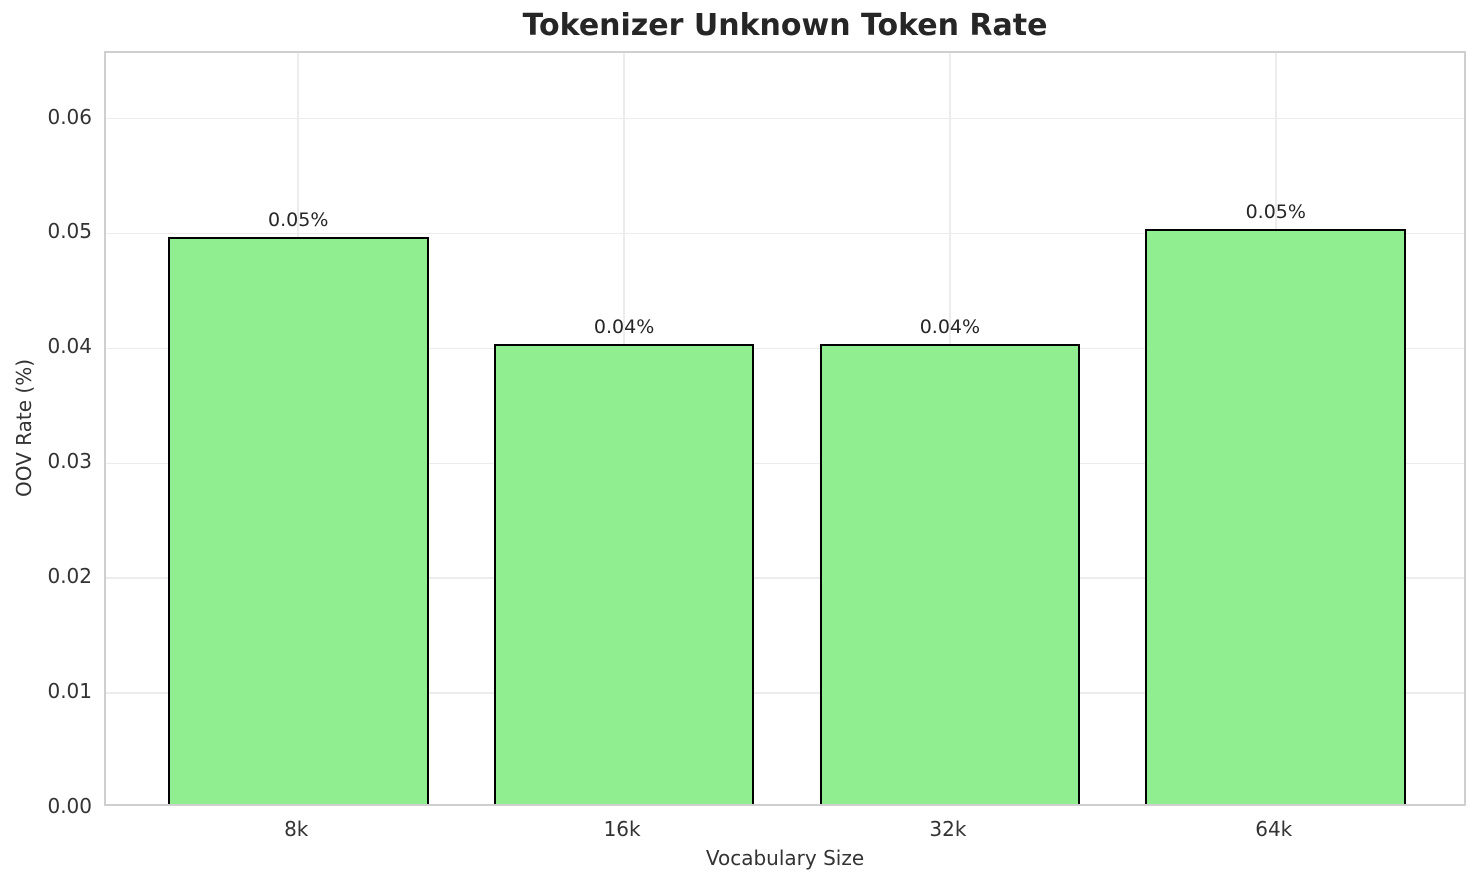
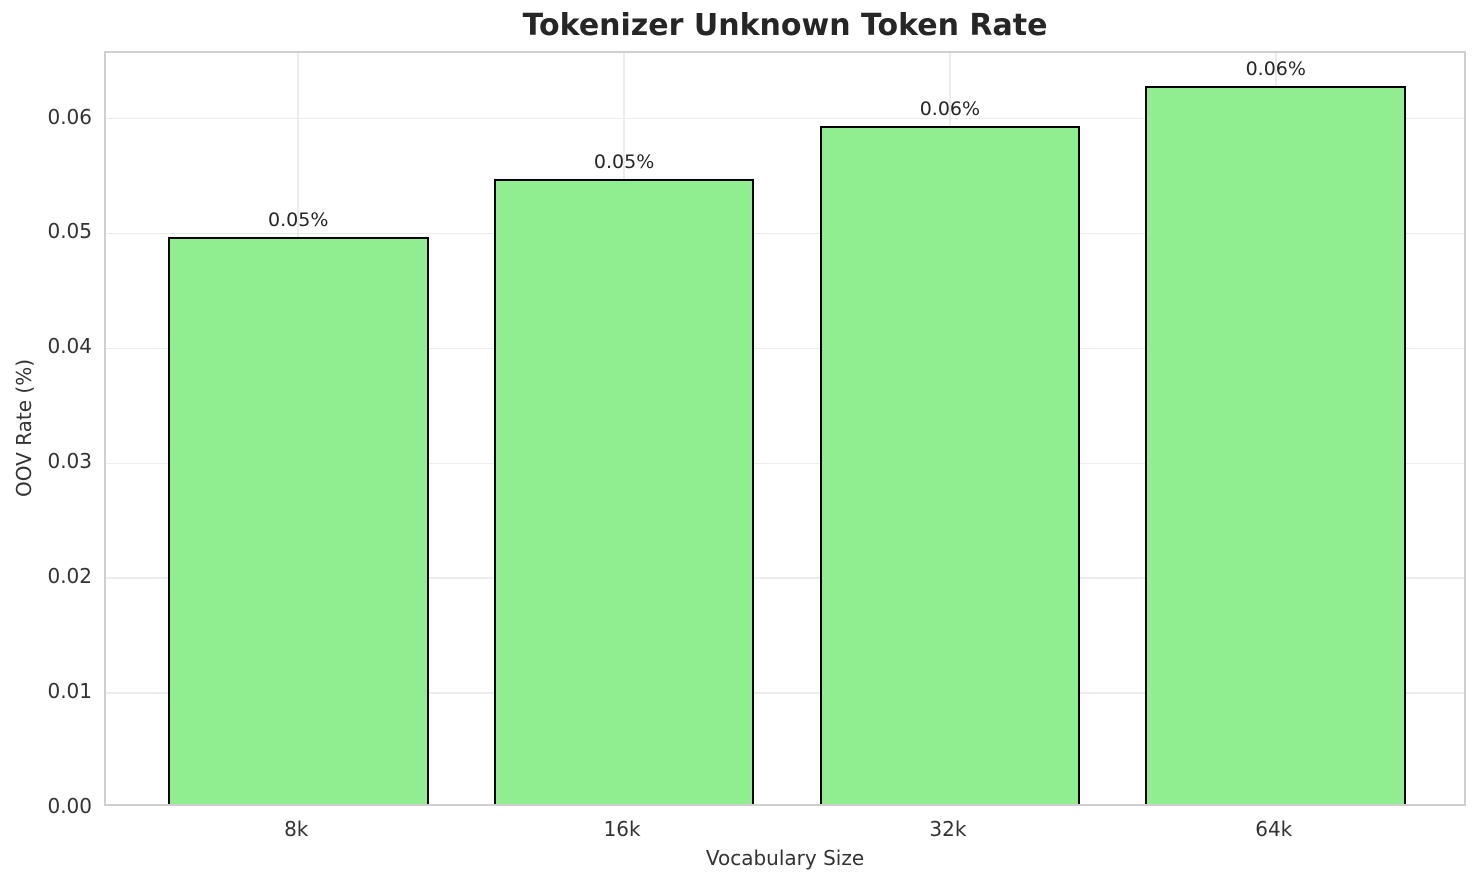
16k: 0.04% -> 0.05%
32k: 0.04% -> 0.06%
64k: 0.05% -> 0.06%
